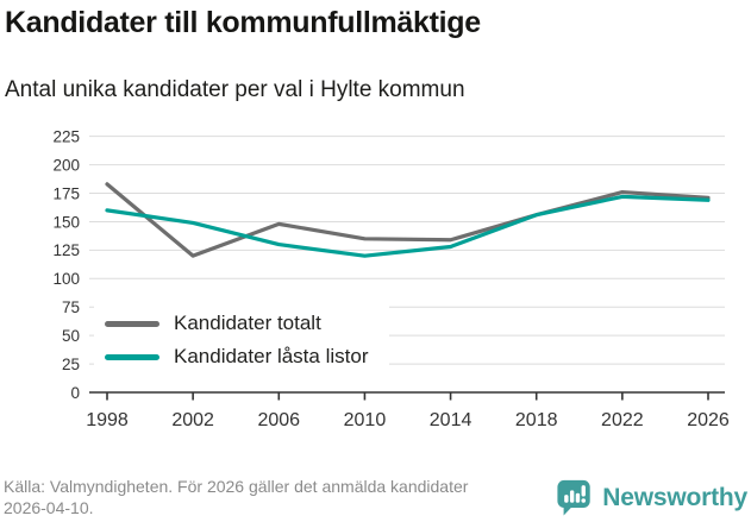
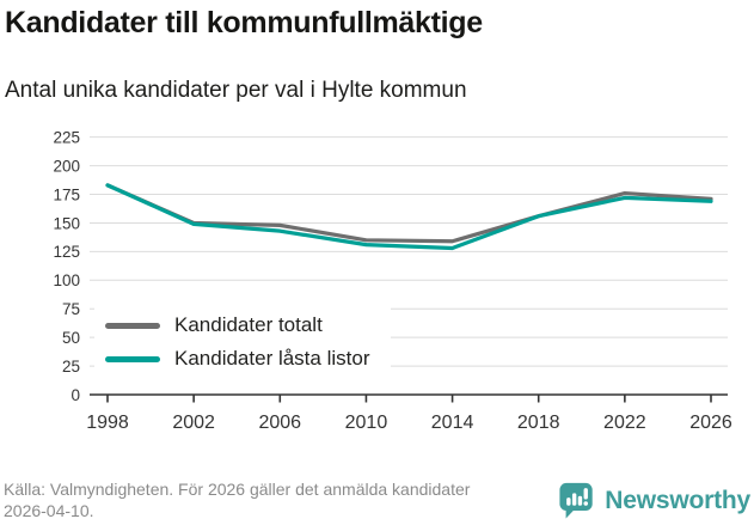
Kandidater låsta listor/1998: 160 -> 180
Kandidater totalt/2002: 120 -> 150
Kandidater låsta listor/2006: 130 -> 140
Kandidater låsta listor/2010: 120 -> 130
